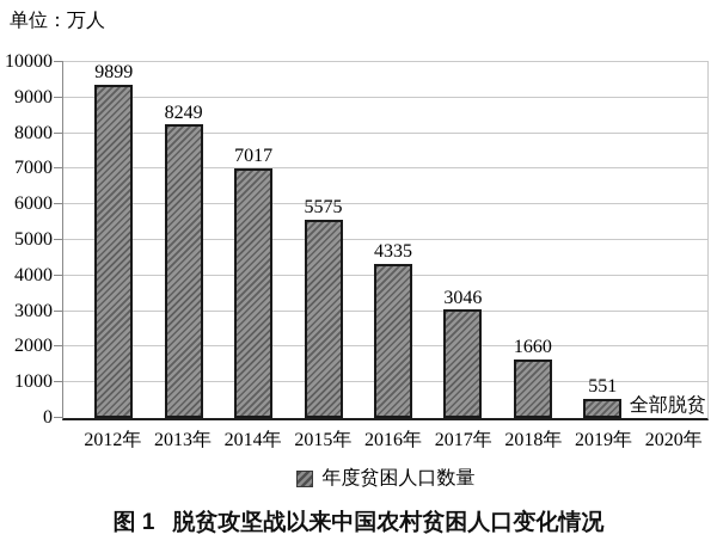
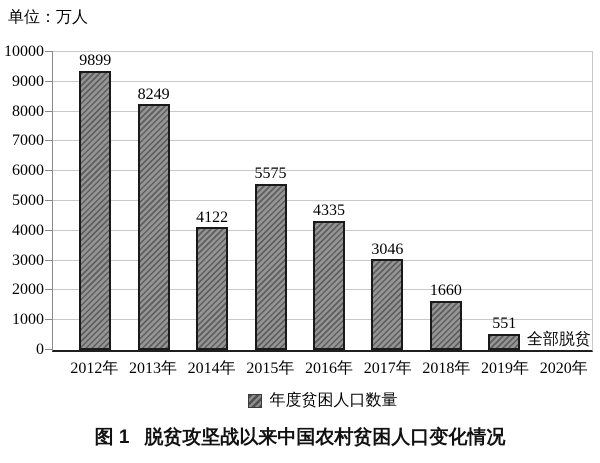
2014年: 7017 -> 4122
